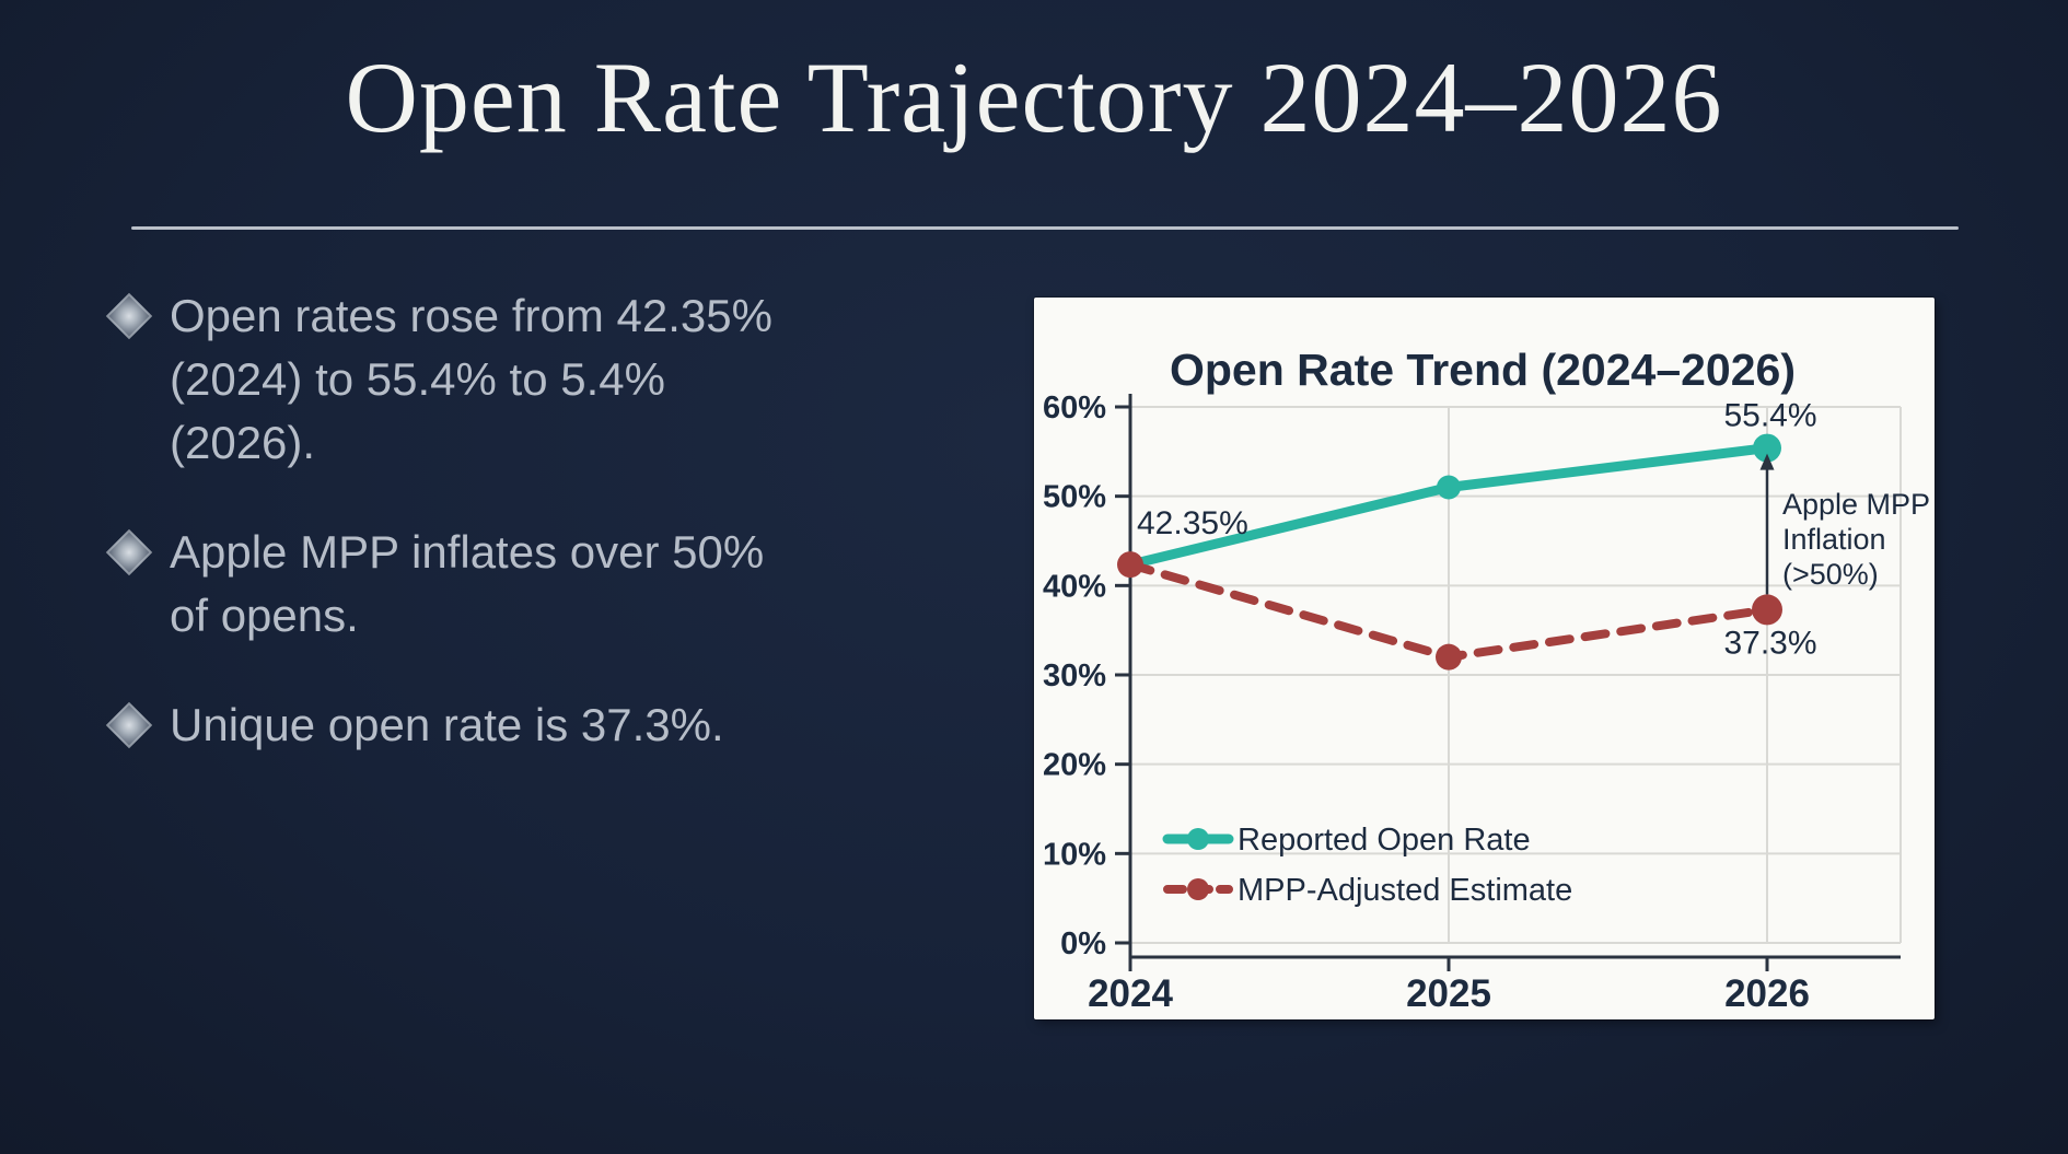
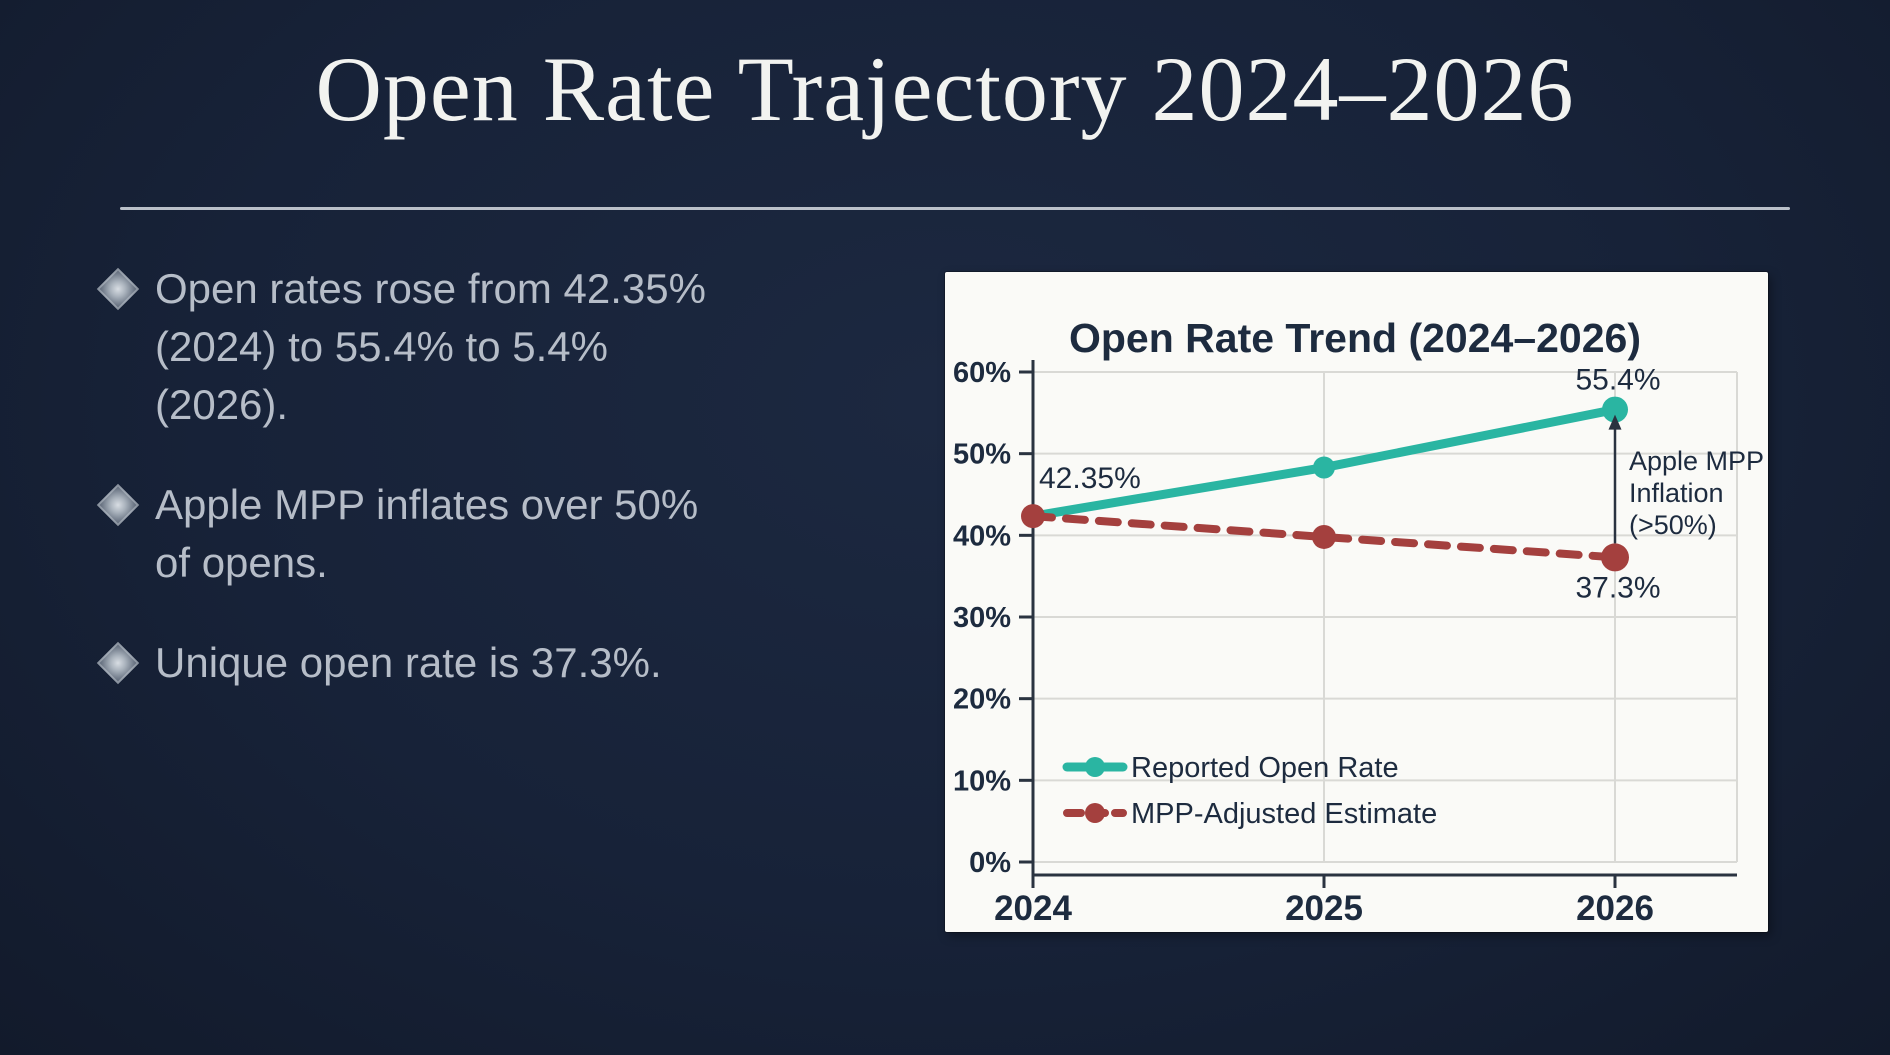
Reported Open Rate/2025: 51% -> 48%
MPP-Adjusted Estimate/2025: 32% -> 40%
